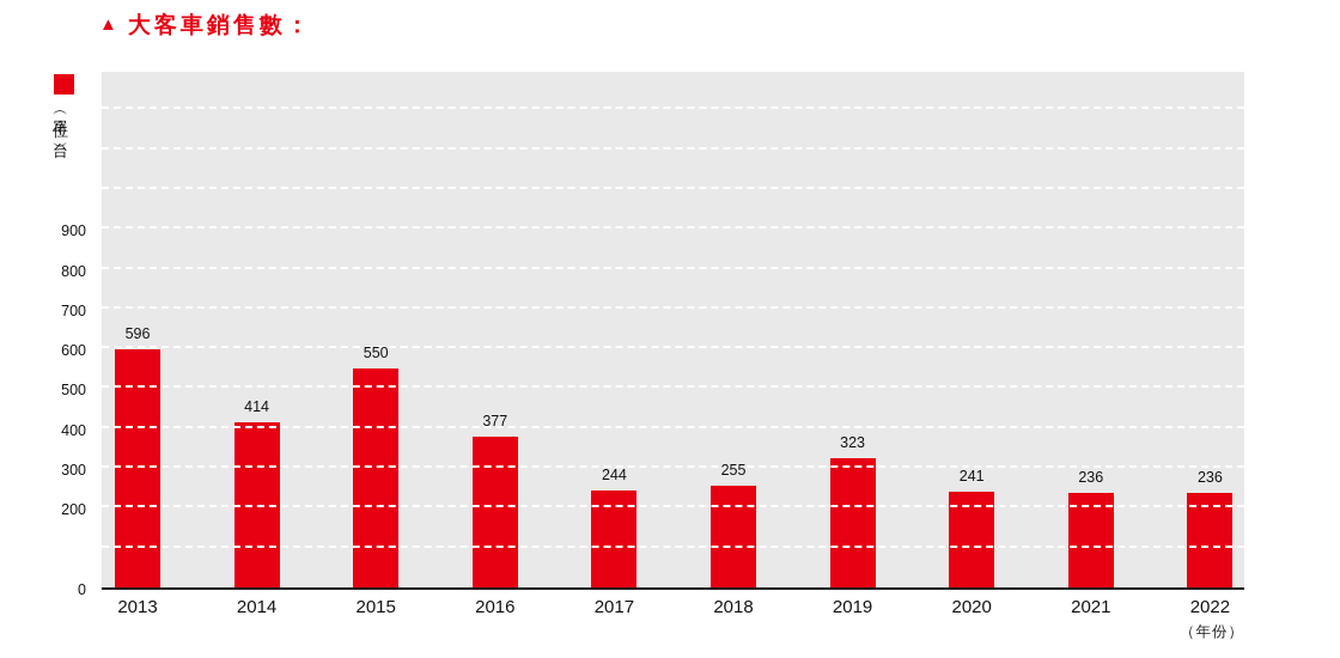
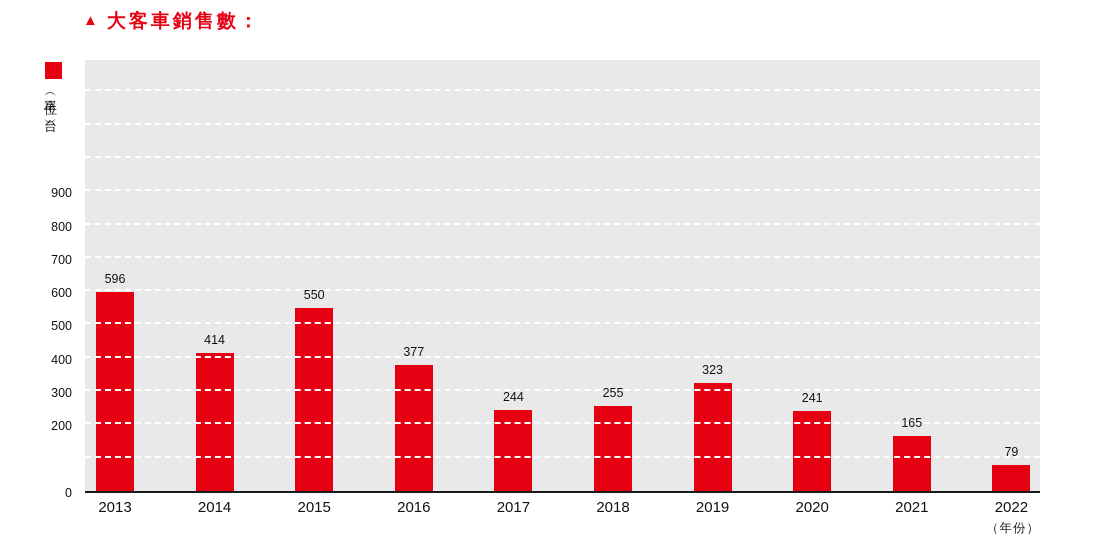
2021: 236 -> 165
2022: 236 -> 79
